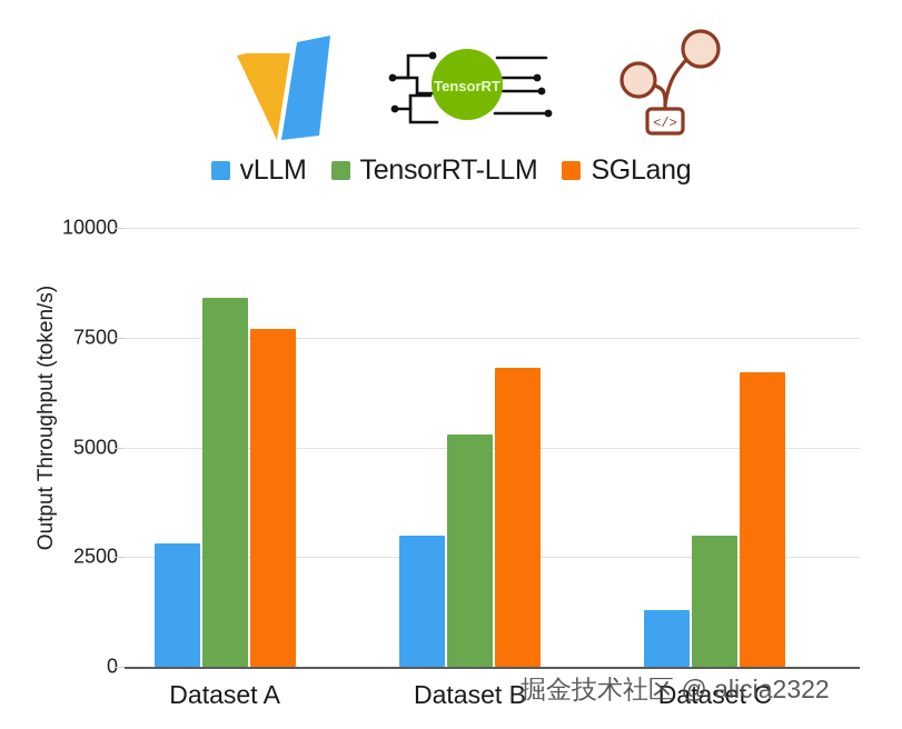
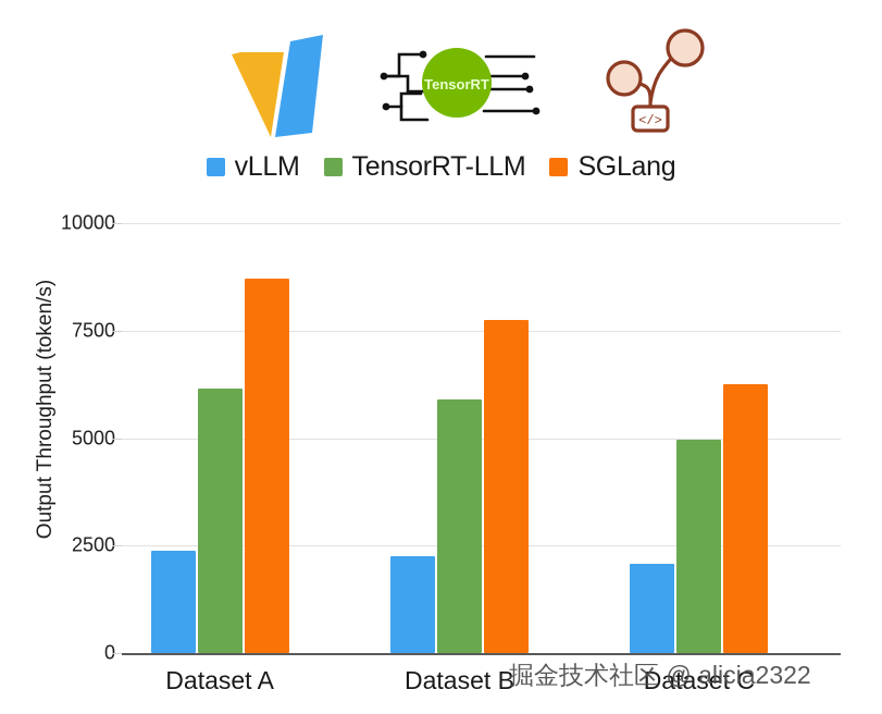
vLLM/Dataset A: 2800 -> 2400
TensorRT-LLM/Dataset A: 8400 -> 6200
SGLang/Dataset A: 7700 -> 8700
vLLM/Dataset B: 3000 -> 2200
TensorRT-LLM/Dataset B: 5300 -> 5900
SGLang/Dataset B: 6800 -> 7800
vLLM/Dataset C: 1300 -> 2100
TensorRT-LLM/Dataset C: 3000 -> 5000
SGLang/Dataset C: 6700 -> 6200
